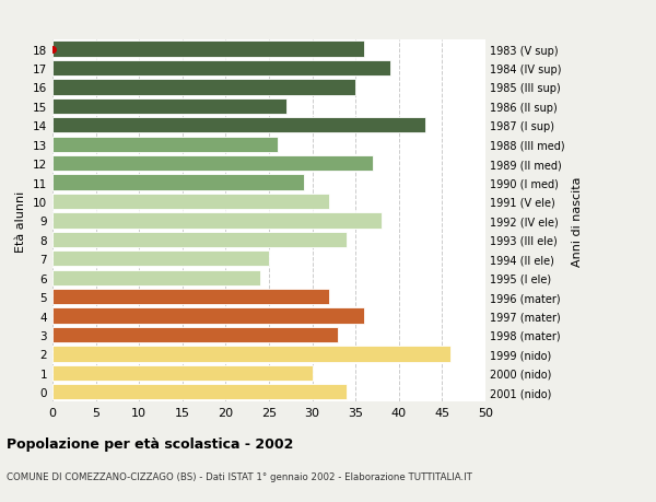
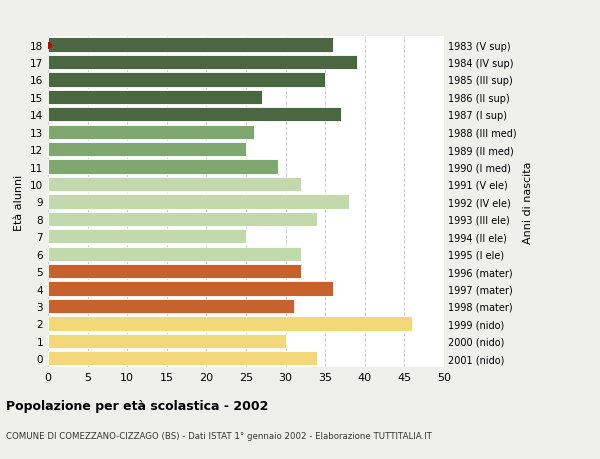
14: 43 -> 37
12: 37 -> 25
6: 24 -> 32
3: 33 -> 31
